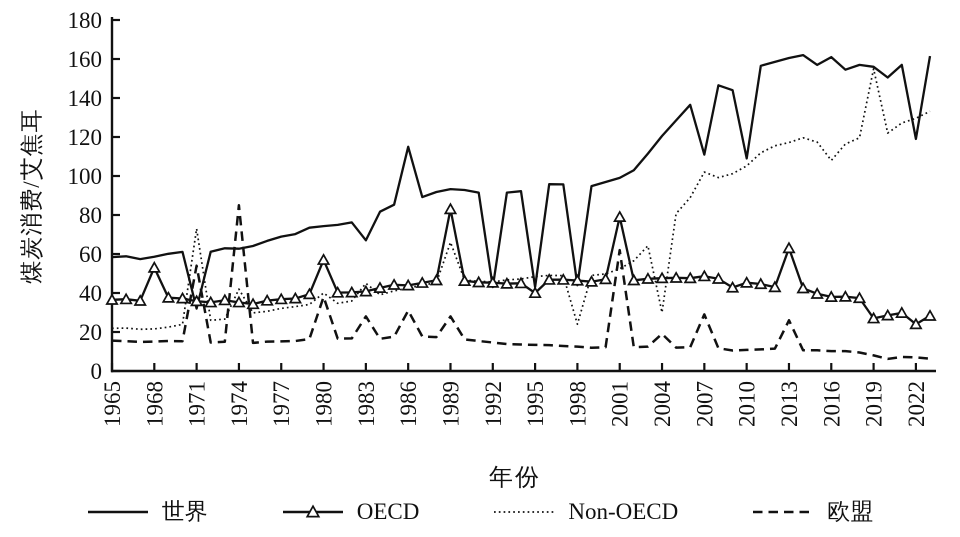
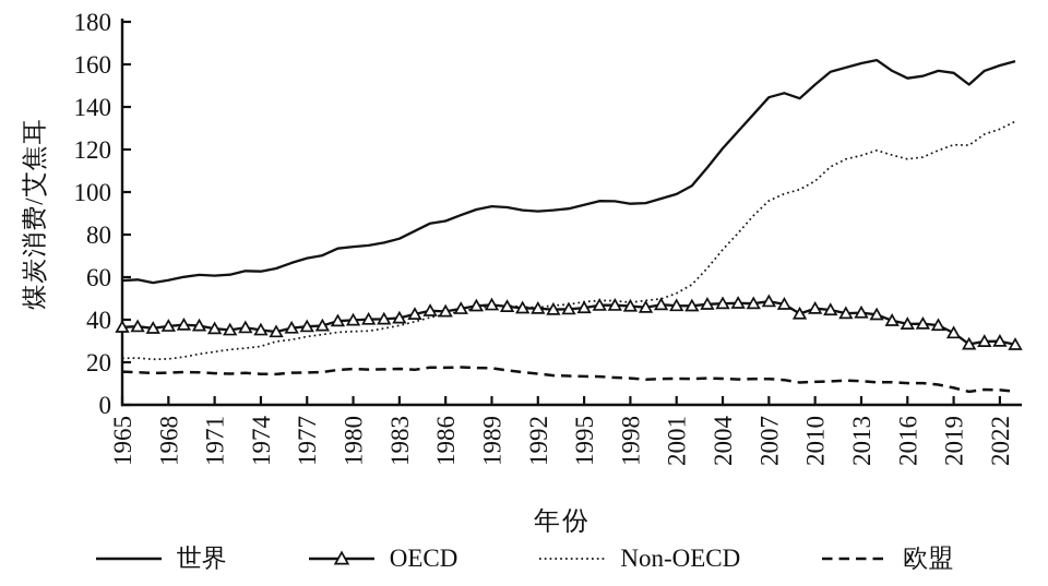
OECD/1968: 53 -> 37
世界/1971: 32 -> 61
Non-OECD/1971: 73 -> 25
欧盟/1971: 54 -> 15
Non-OECD/1974: 42 -> 28
欧盟/1974: 85 -> 14
OECD/1980: 57 -> 40
Non-OECD/1980: 40 -> 34
欧盟/1980: 38 -> 17
世界/1983: 67 -> 78
Non-OECD/1983: 45 -> 37
欧盟/1983: 28 -> 17
世界/1986: 115 -> 86
欧盟/1986: 31 -> 18
OECD/1989: 83 -> 47
Non-OECD/1989: 66 -> 46
欧盟/1989: 28 -> 17
世界/1992: 43 -> 91
世界/1995: 43 -> 94
OECD/1995: 40 -> 46
世界/1998: 44 -> 94
Non-OECD/1998: 24 -> 48
OECD/2001: 79 -> 47
欧盟/2001: 62 -> 12
Non-OECD/2004: 30 -> 73
欧盟/2004: 19 -> 12
世界/2007: 111 -> 144
Non-OECD/2007: 102 -> 96
欧盟/2007: 29 -> 12
世界/2010: 109 -> 150
OECD/2013: 63 -> 43
欧盟/2013: 26 -> 11
世界/2016: 161 -> 154
Non-OECD/2016: 108 -> 116
OECD/2019: 27 -> 34
Non-OECD/2019: 155 -> 122
世界/2022: 119 -> 160
OECD/2022: 24 -> 30
